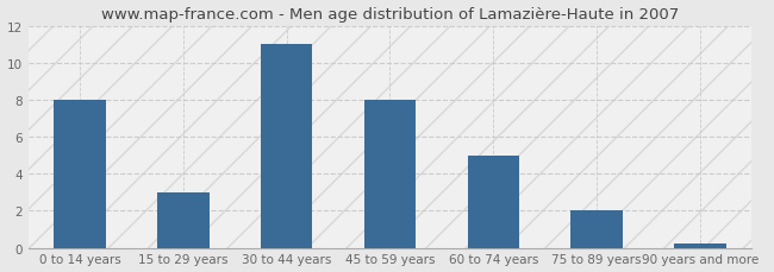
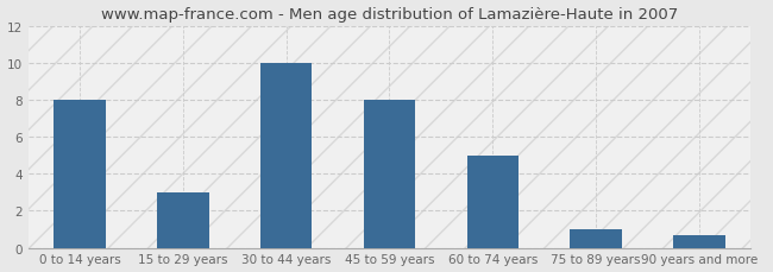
30 to 44 years: 11.0 -> 10.0
75 to 89 years: 2.0 -> 1.0
90 years and more: 0.2 -> 0.7
